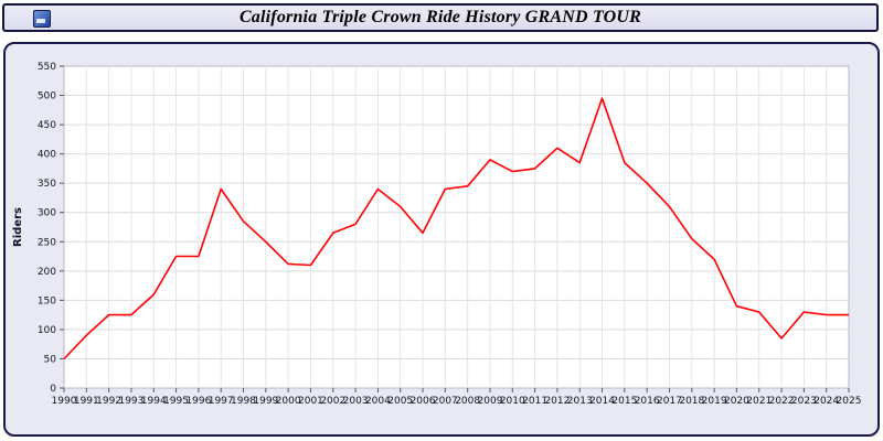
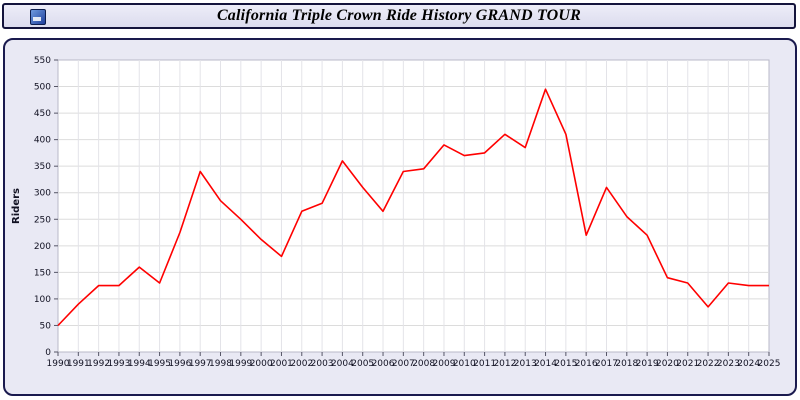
1995: 220 -> 130
2001: 210 -> 180
2004: 340 -> 360
2015: 380 -> 410
2016: 350 -> 220
